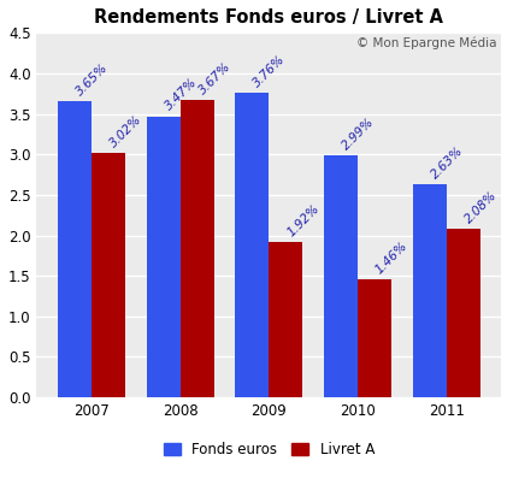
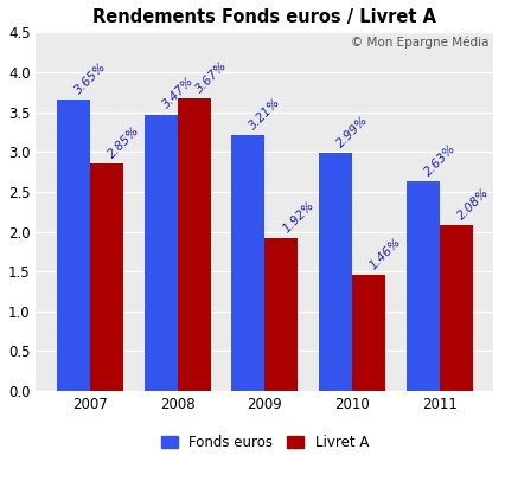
Livret A/2007: 3.02% -> 2.85%
Fonds euros/2009: 3.76% -> 3.21%
